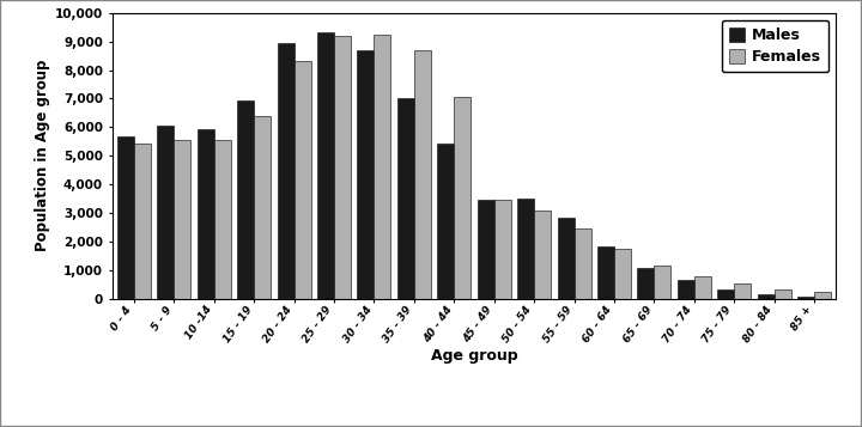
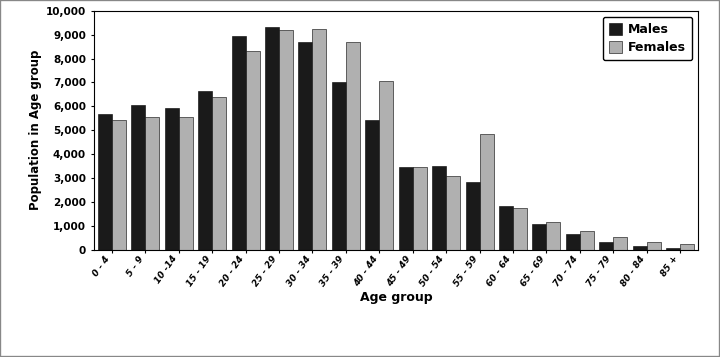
Males/15 - 19: 6,950 -> 6,650
Females/55 - 59: 2,450 -> 4,850
